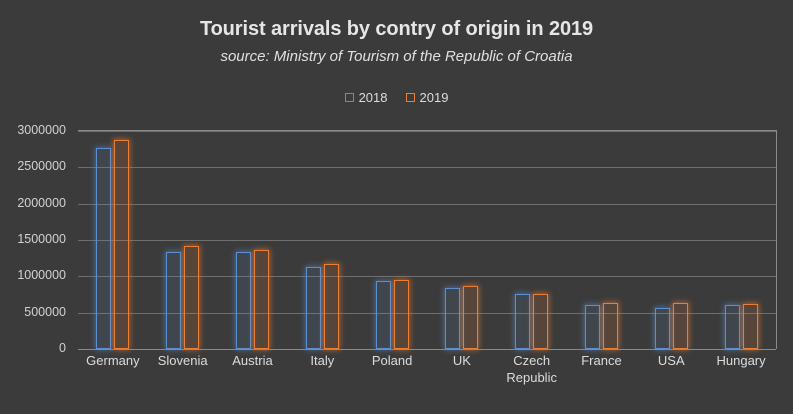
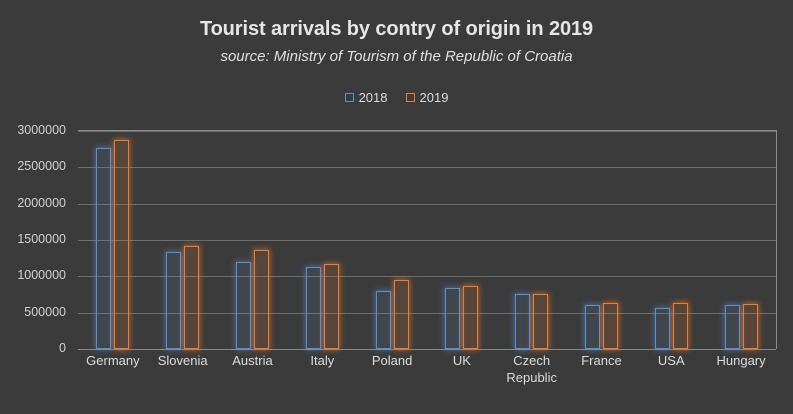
2018/Austria: 1300000 -> 1200000
2018/Poland: 900000 -> 800000
